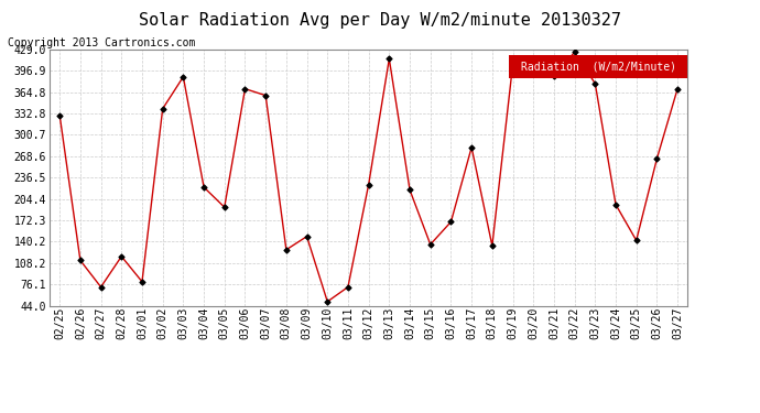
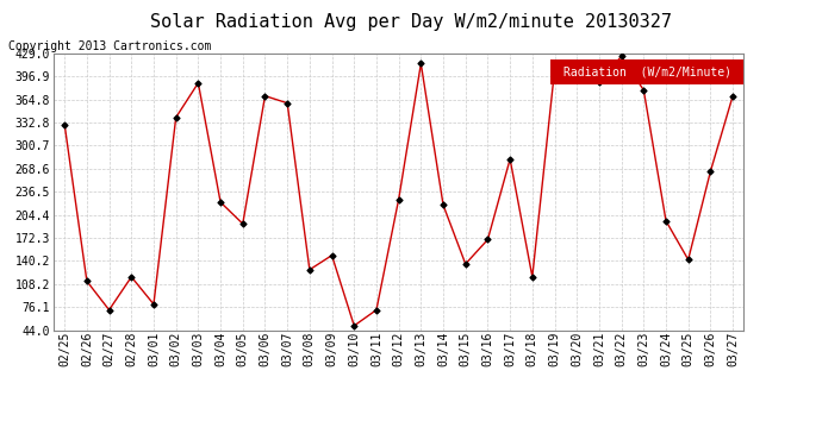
03/18: 134 -> 118
